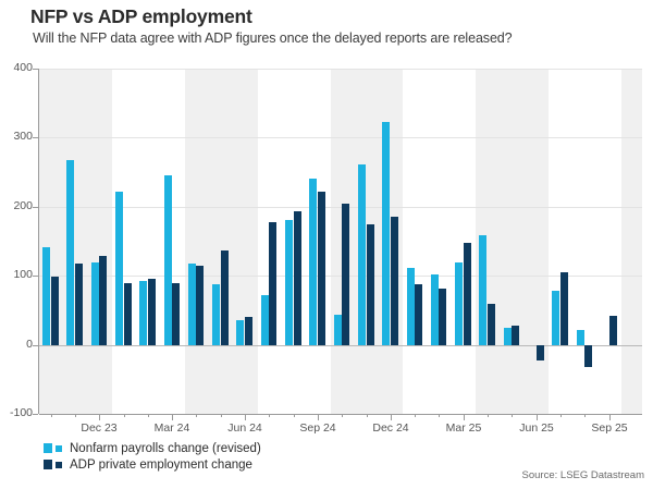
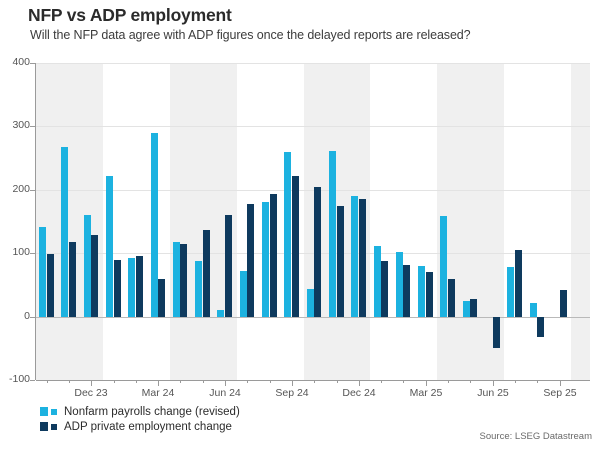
Nonfarm payrolls change (revised)/Dec 23: 120 -> 160
Nonfarm payrolls change (revised)/Mar 24: 250 -> 290
ADP private employment change/Mar 24: 90 -> 60
Nonfarm payrolls change (revised)/Jun 24: 40 -> 10
ADP private employment change/Jun 24: 40 -> 160
Nonfarm payrolls change (revised)/Sep 24: 240 -> 260
Nonfarm payrolls change (revised)/Dec 24: 320 -> 190
Nonfarm payrolls change (revised)/Mar 25: 120 -> 80
ADP private employment change/Mar 25: 150 -> 70
ADP private employment change/Jun 25: -20 -> -50
